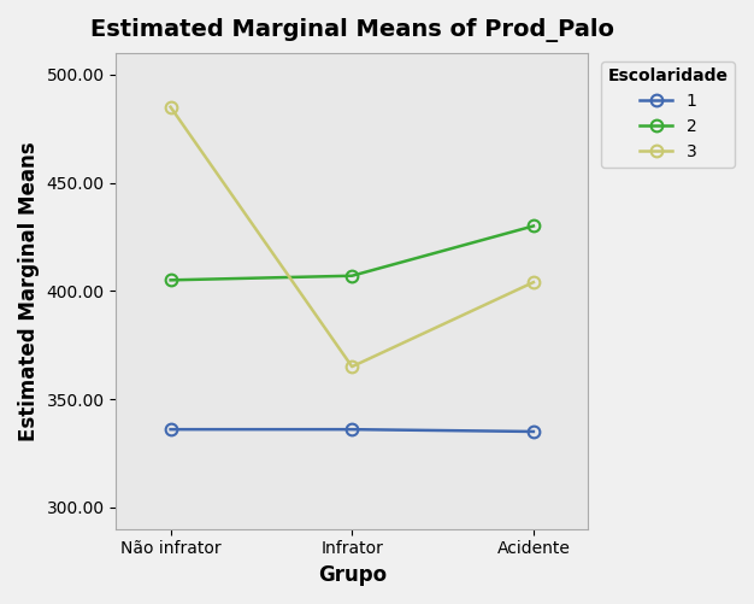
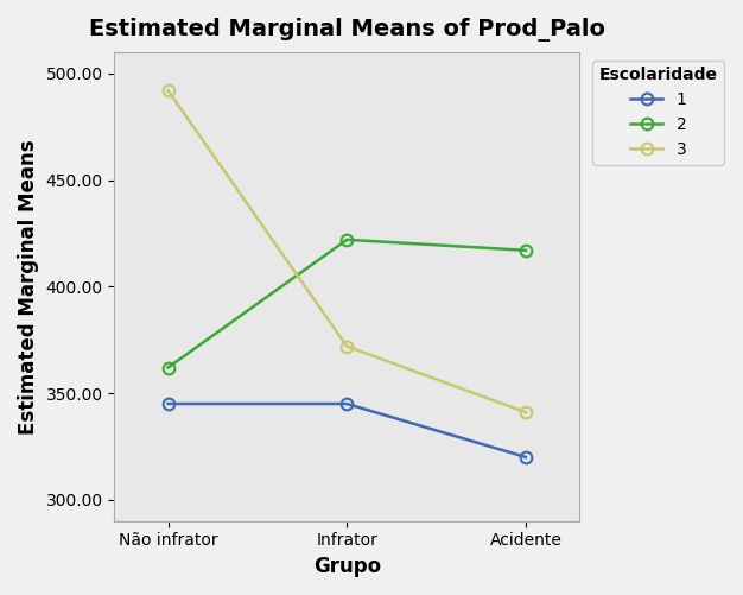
1/Não infrator: 336 -> 345
2/Não infrator: 405 -> 362
3/Não infrator: 485 -> 492
1/Infrator: 336 -> 345
2/Infrator: 407 -> 422
3/Infrator: 365 -> 372
1/Acidente: 335 -> 320
2/Acidente: 430 -> 417
3/Acidente: 404 -> 341
